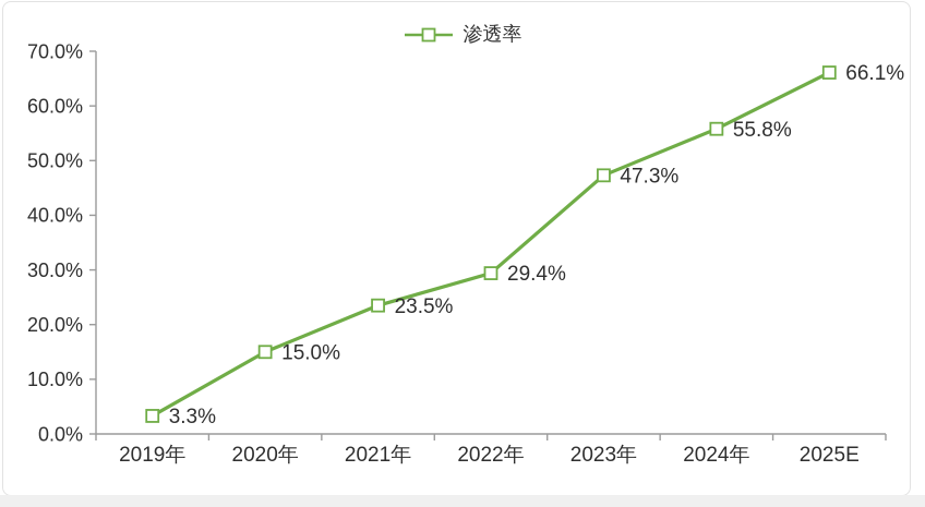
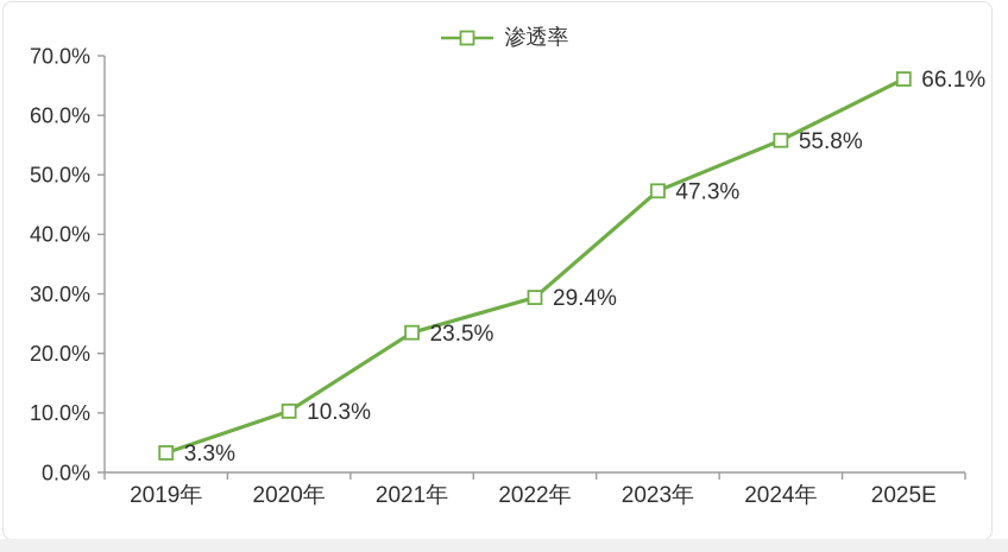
2020年: 15.0% -> 10.3%
